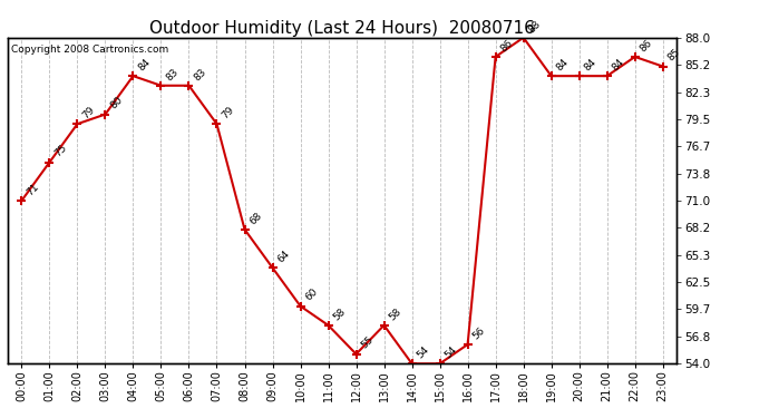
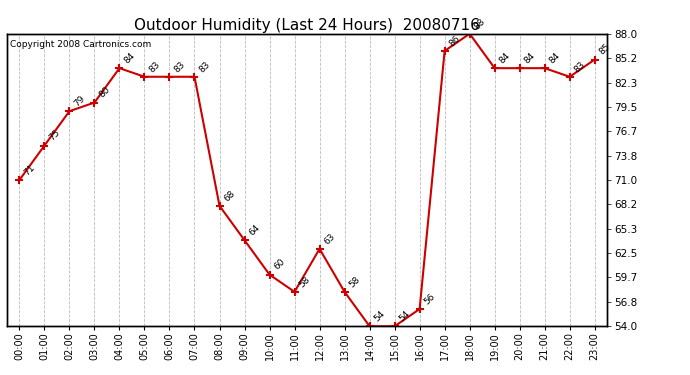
07:00: 79 -> 83
12:00: 55 -> 63
22:00: 86 -> 83
